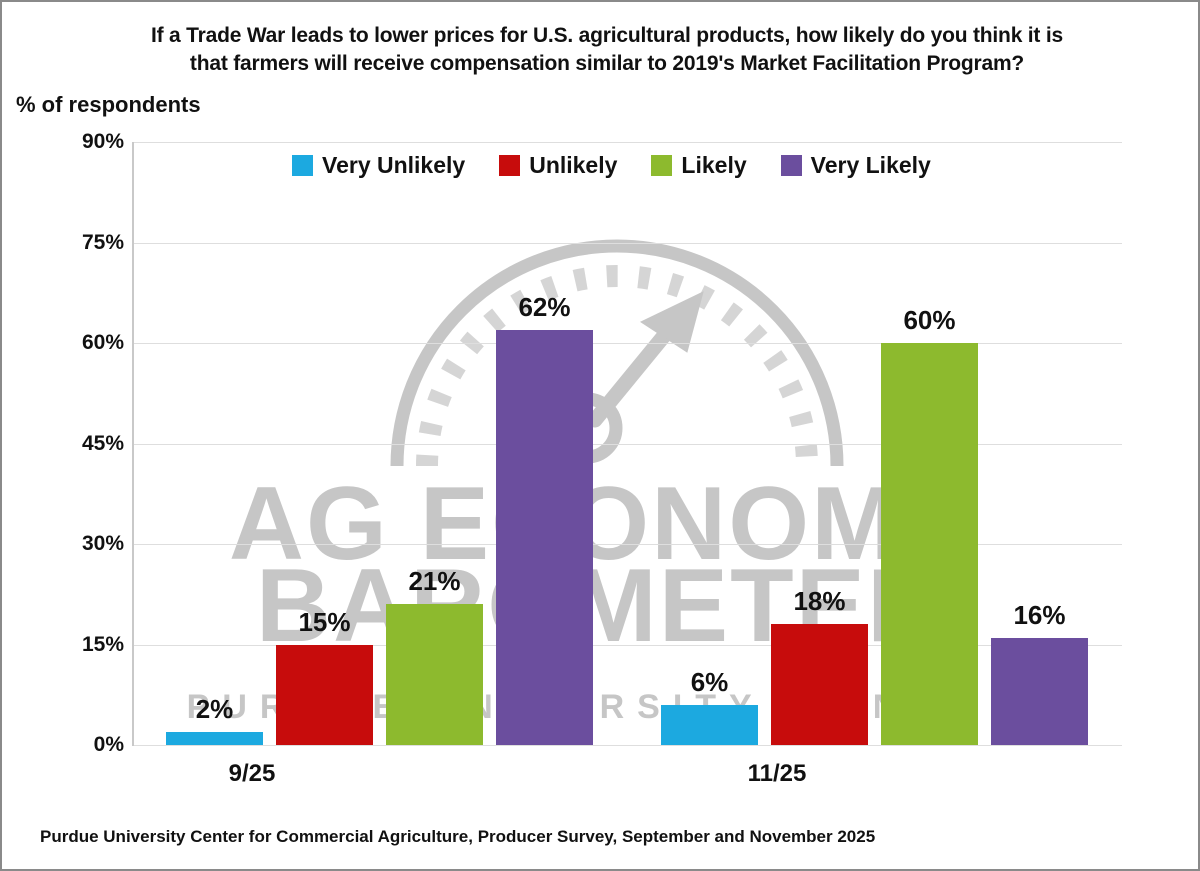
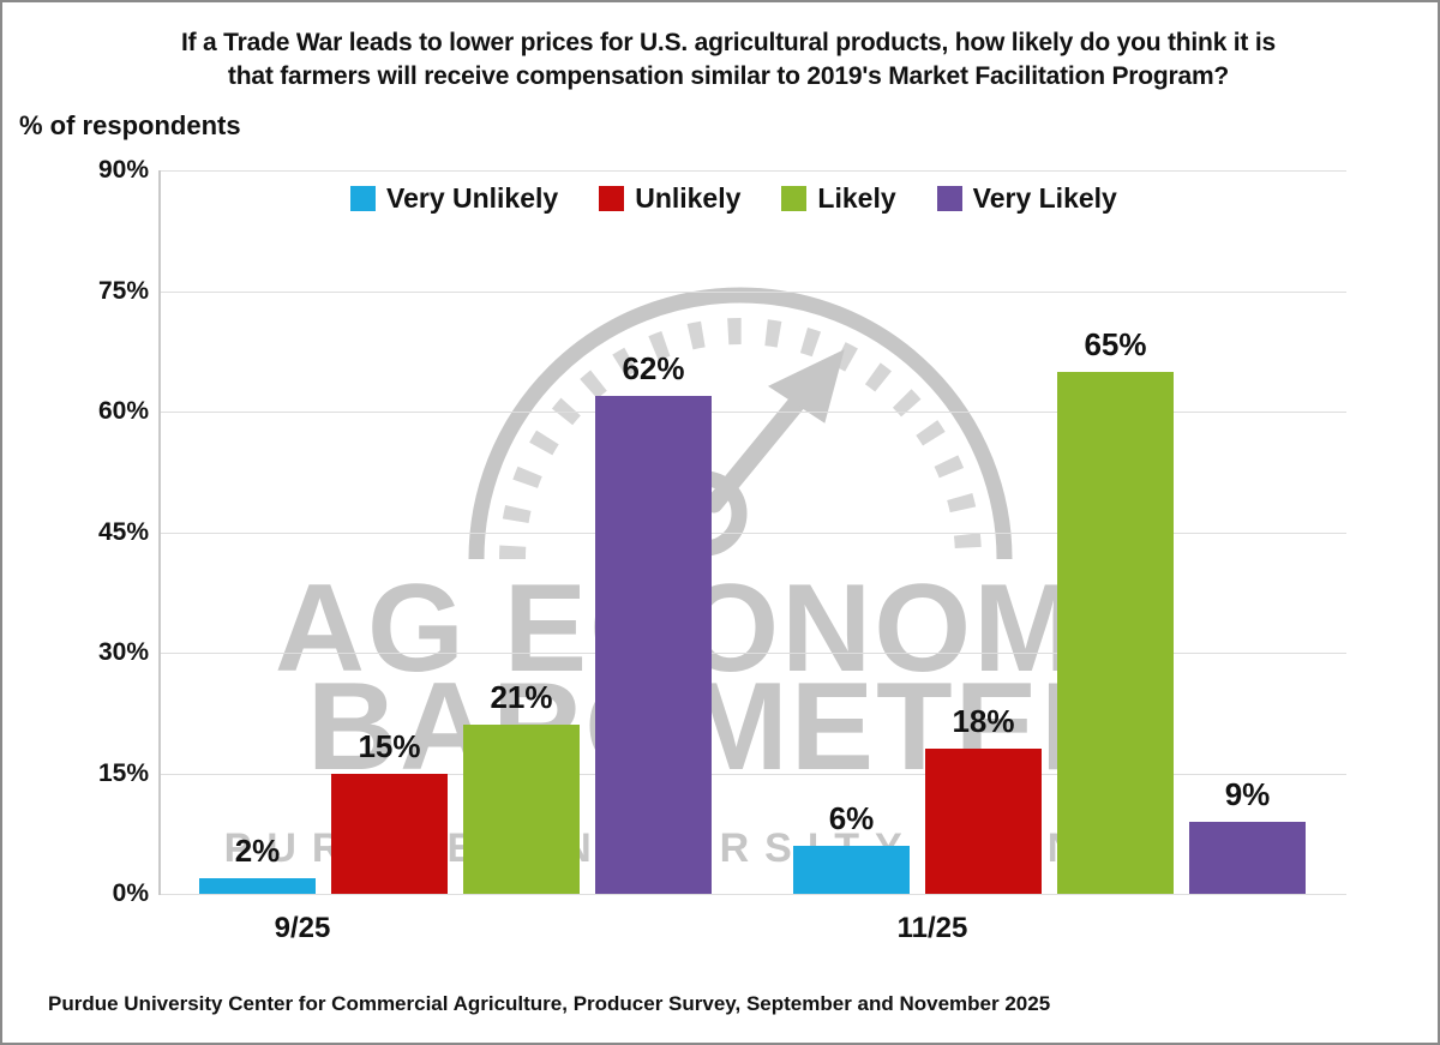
Likely/11/25: 60% -> 65%
Very Likely/11/25: 16% -> 9%
